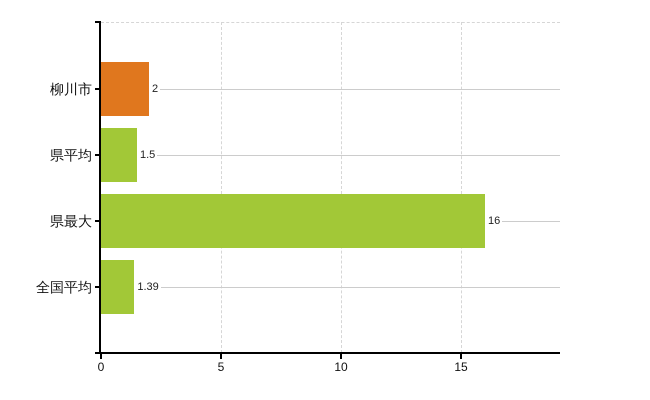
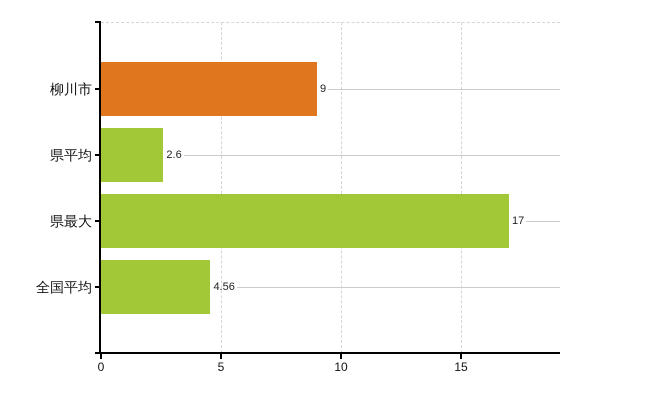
柳川市: 2 -> 9
県平均: 1.5 -> 2.6
県最大: 16 -> 17
全国平均: 1.39 -> 4.56
